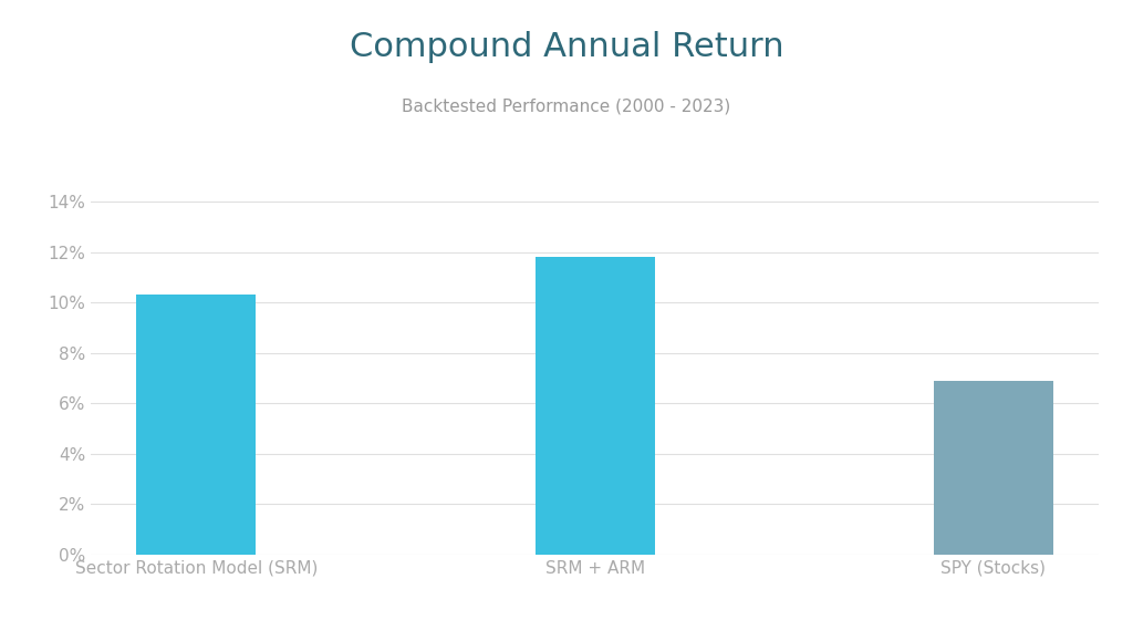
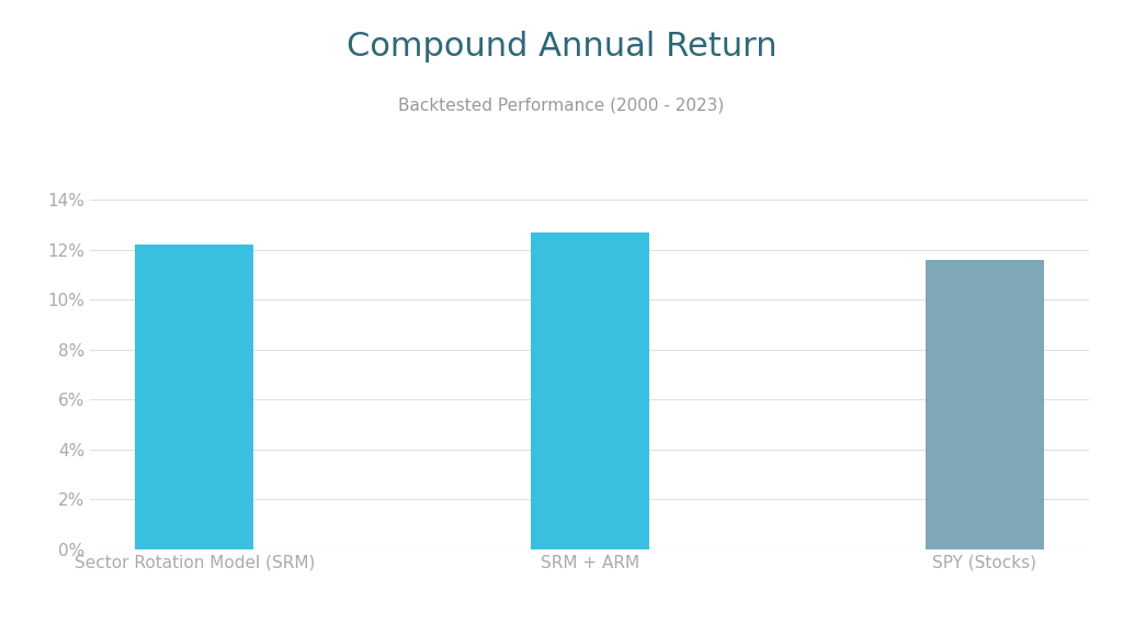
Sector Rotation Model (SRM): 10.3% -> 12.2%
SRM + ARM: 11.8% -> 12.7%
SPY (Stocks): 6.9% -> 11.6%
